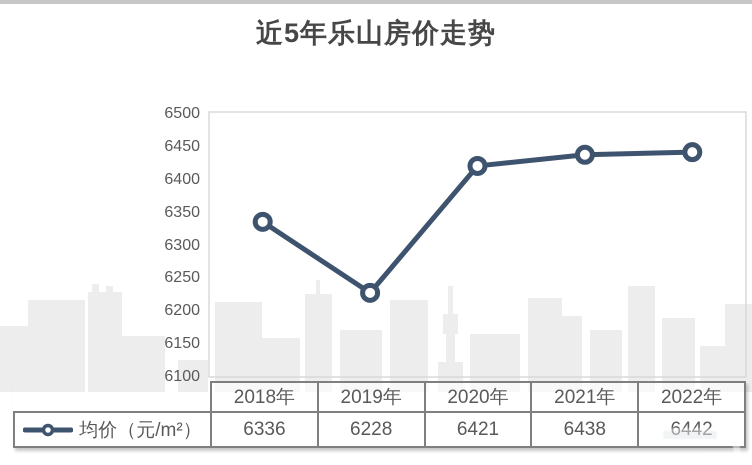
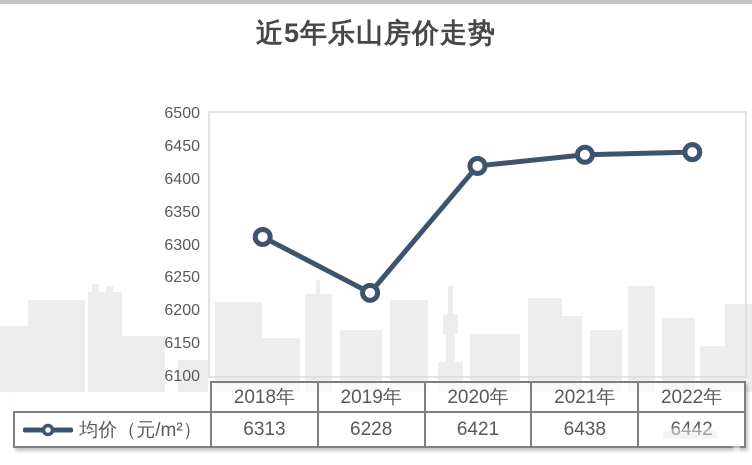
2018年: 6336 -> 6313
